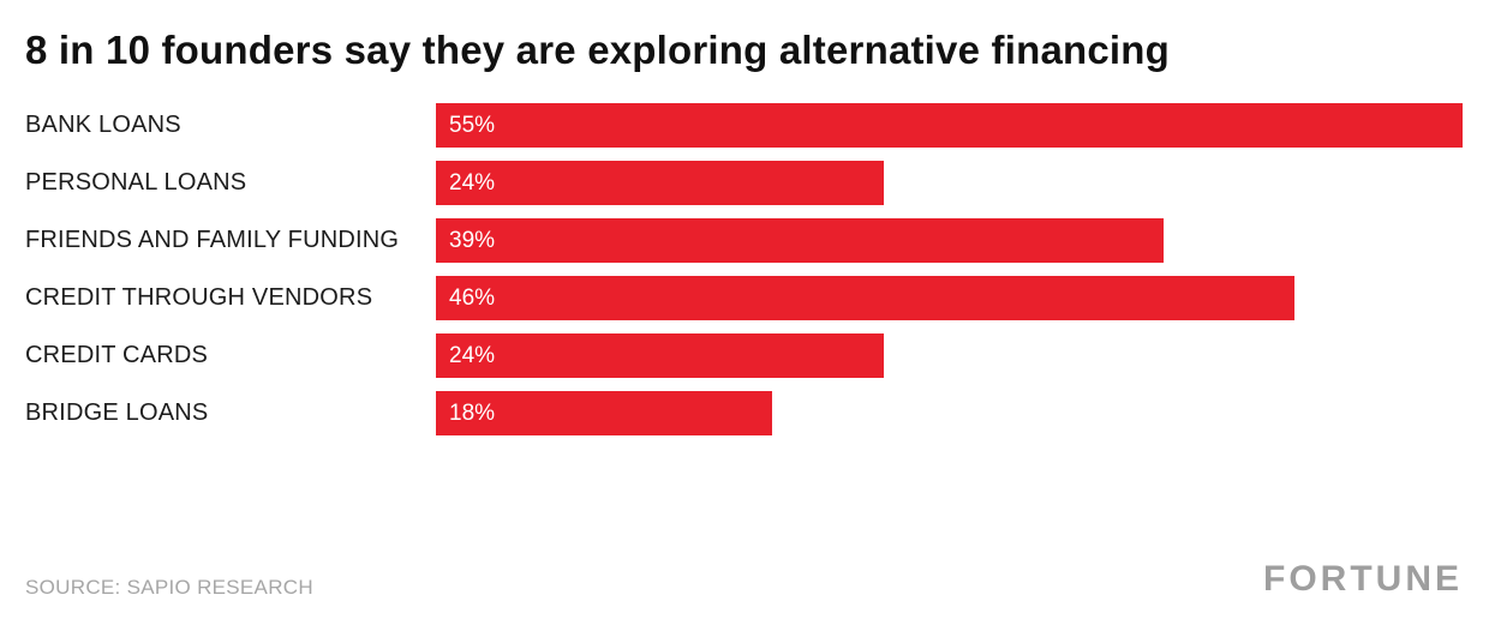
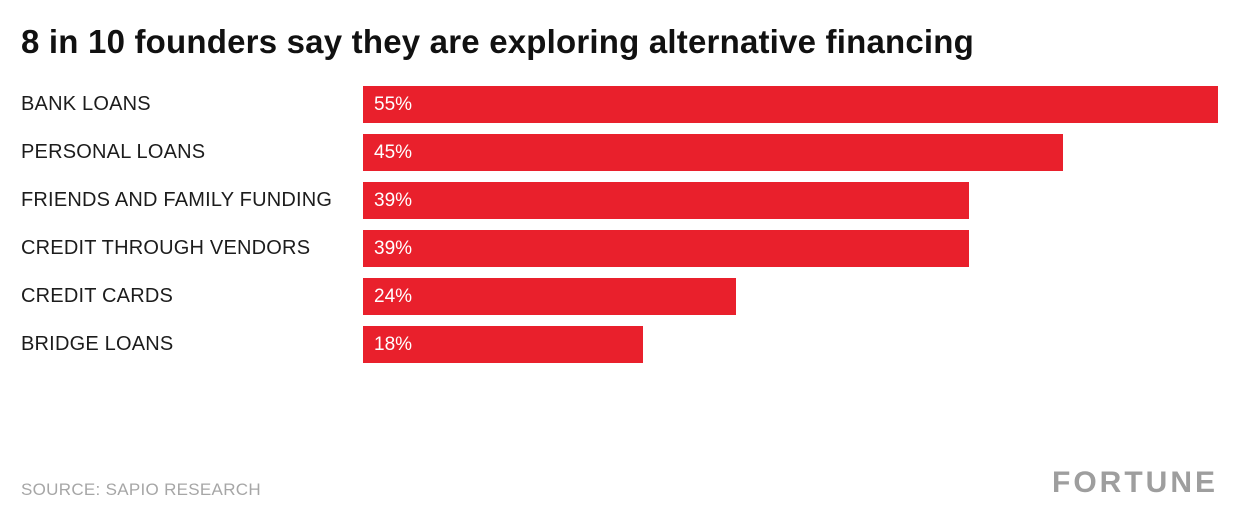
PERSONAL LOANS: 24% -> 45%
CREDIT THROUGH VENDORS: 46% -> 39%
